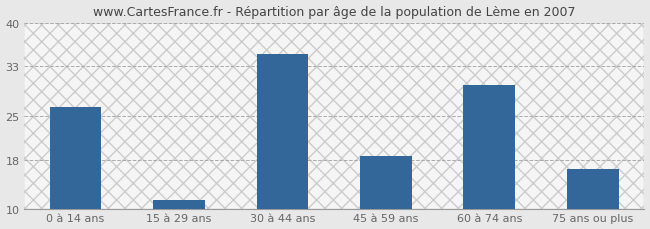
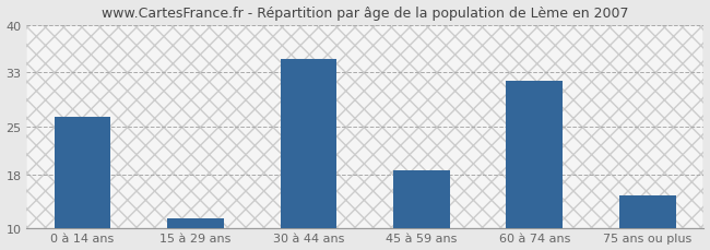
60 à 74 ans: 30.0 -> 31.8
75 ans ou plus: 16.5 -> 14.8
